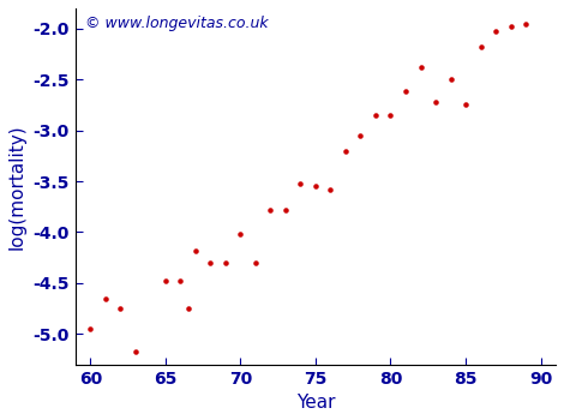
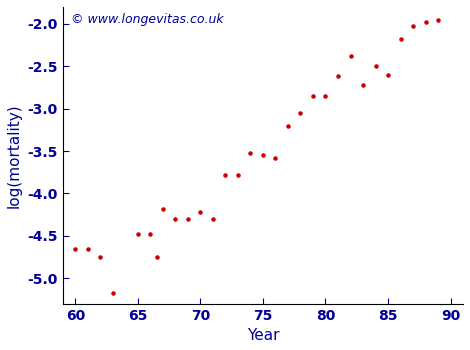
60: -4.95 -> -4.66
70: -4.02 -> -4.22
85: -2.75 -> -2.60
